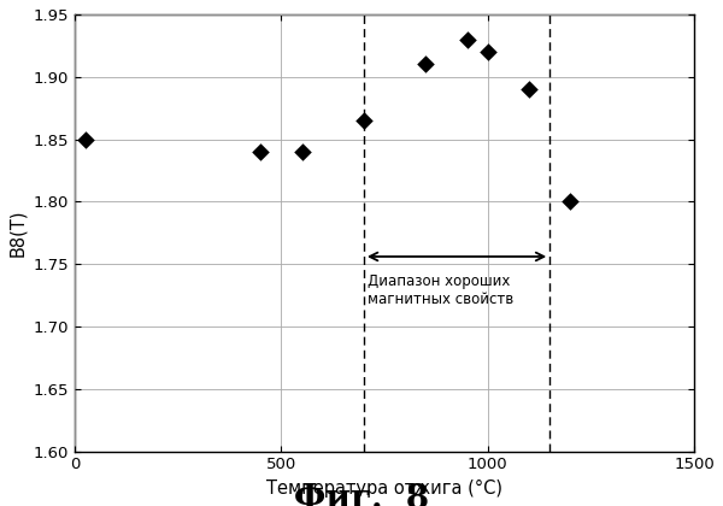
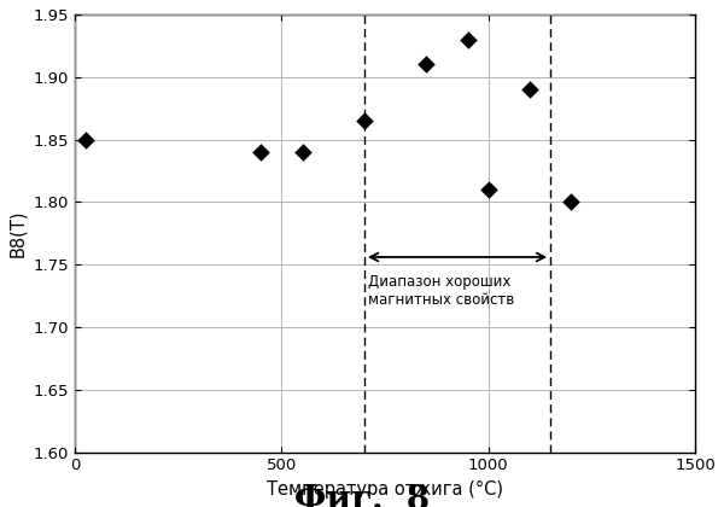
1000: 1.920 -> 1.810
